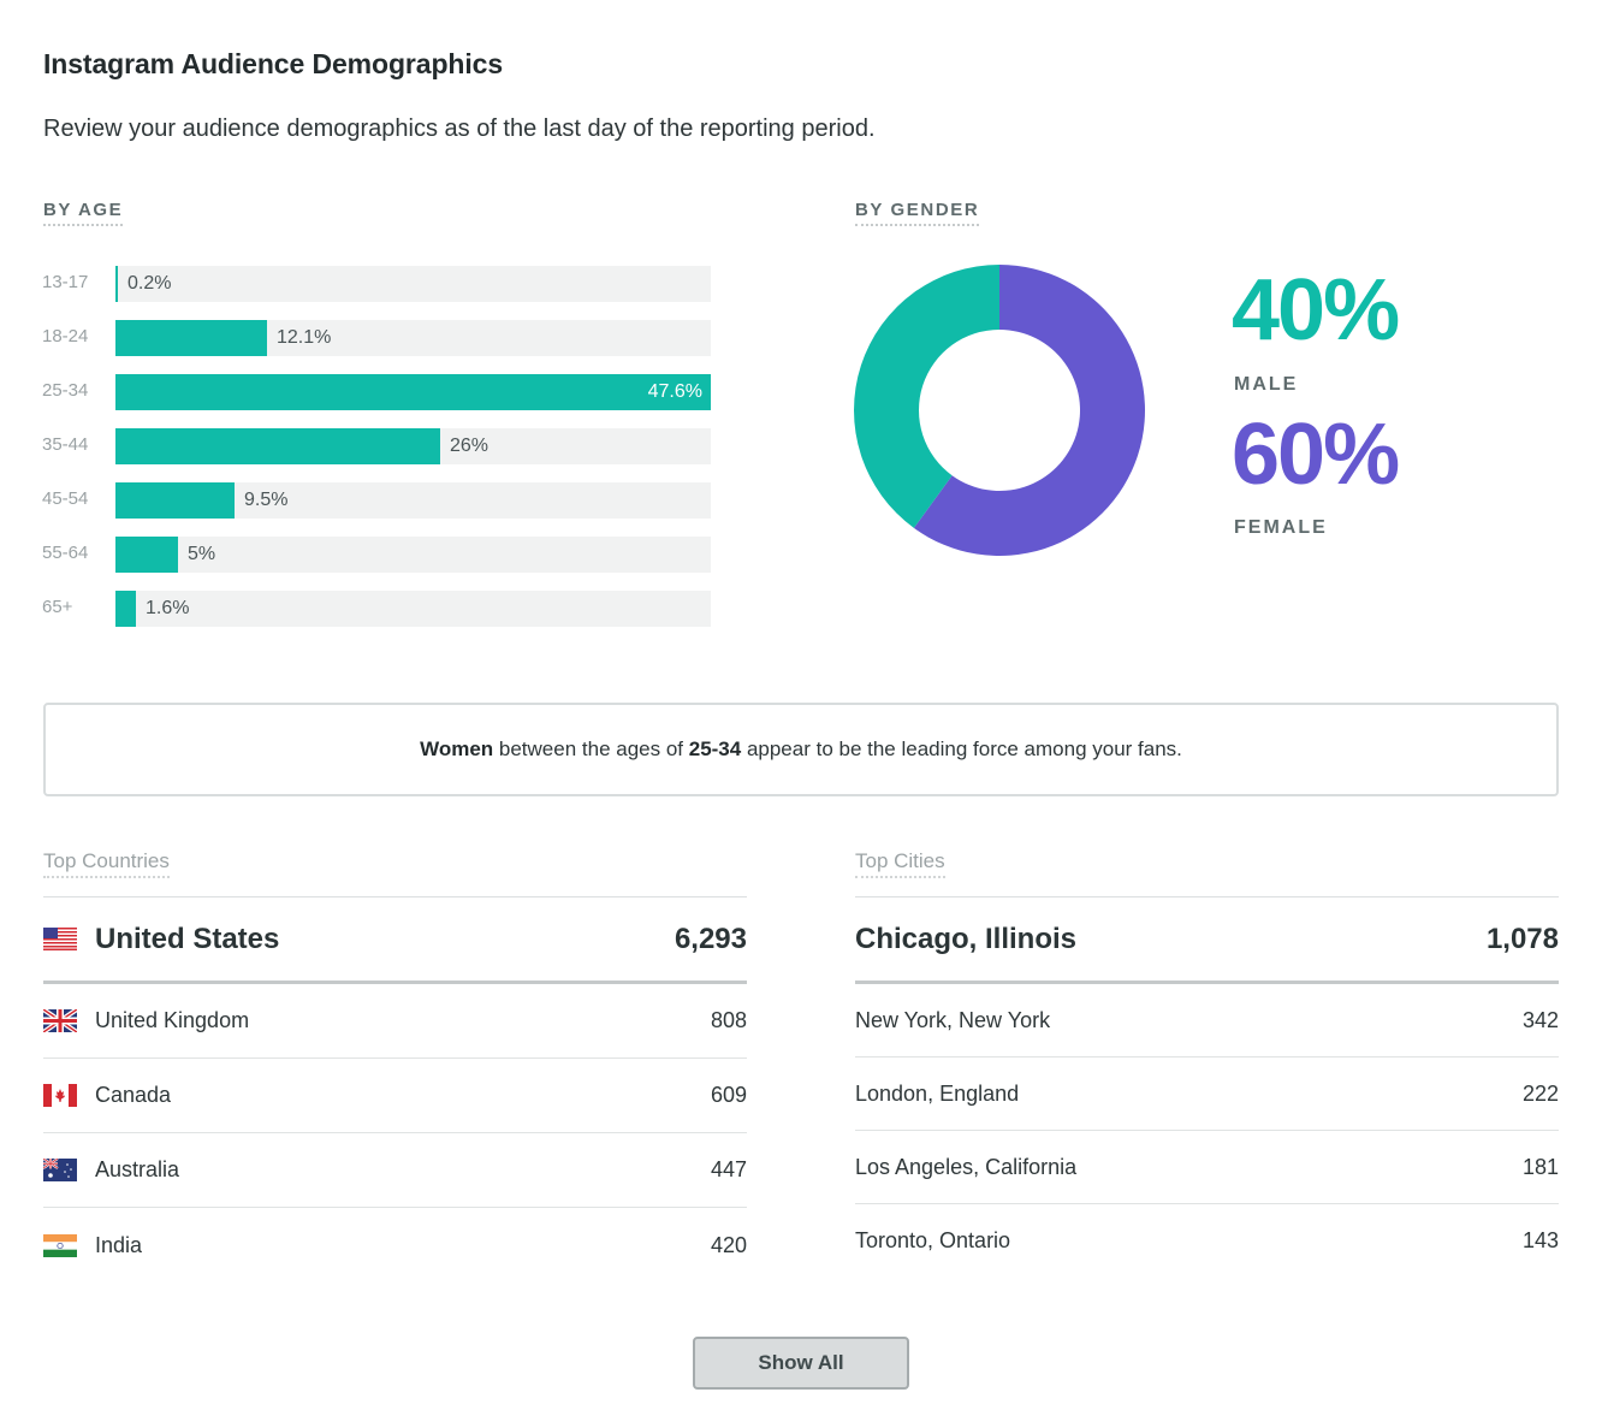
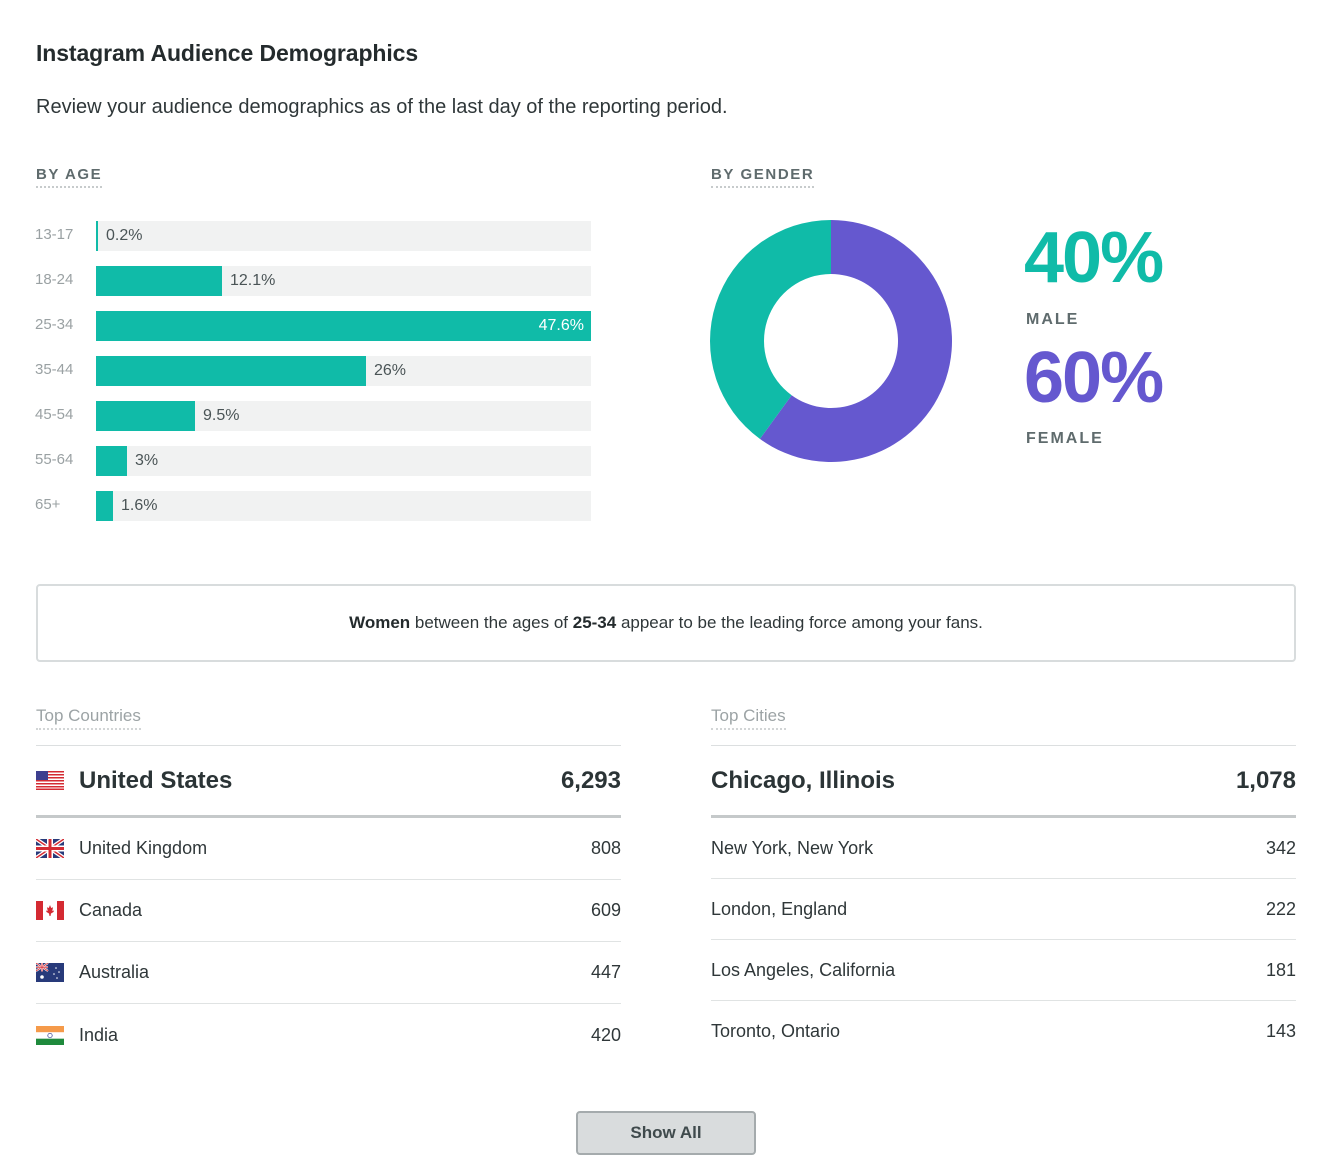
BY AGE/55-64: 5% -> 3%
